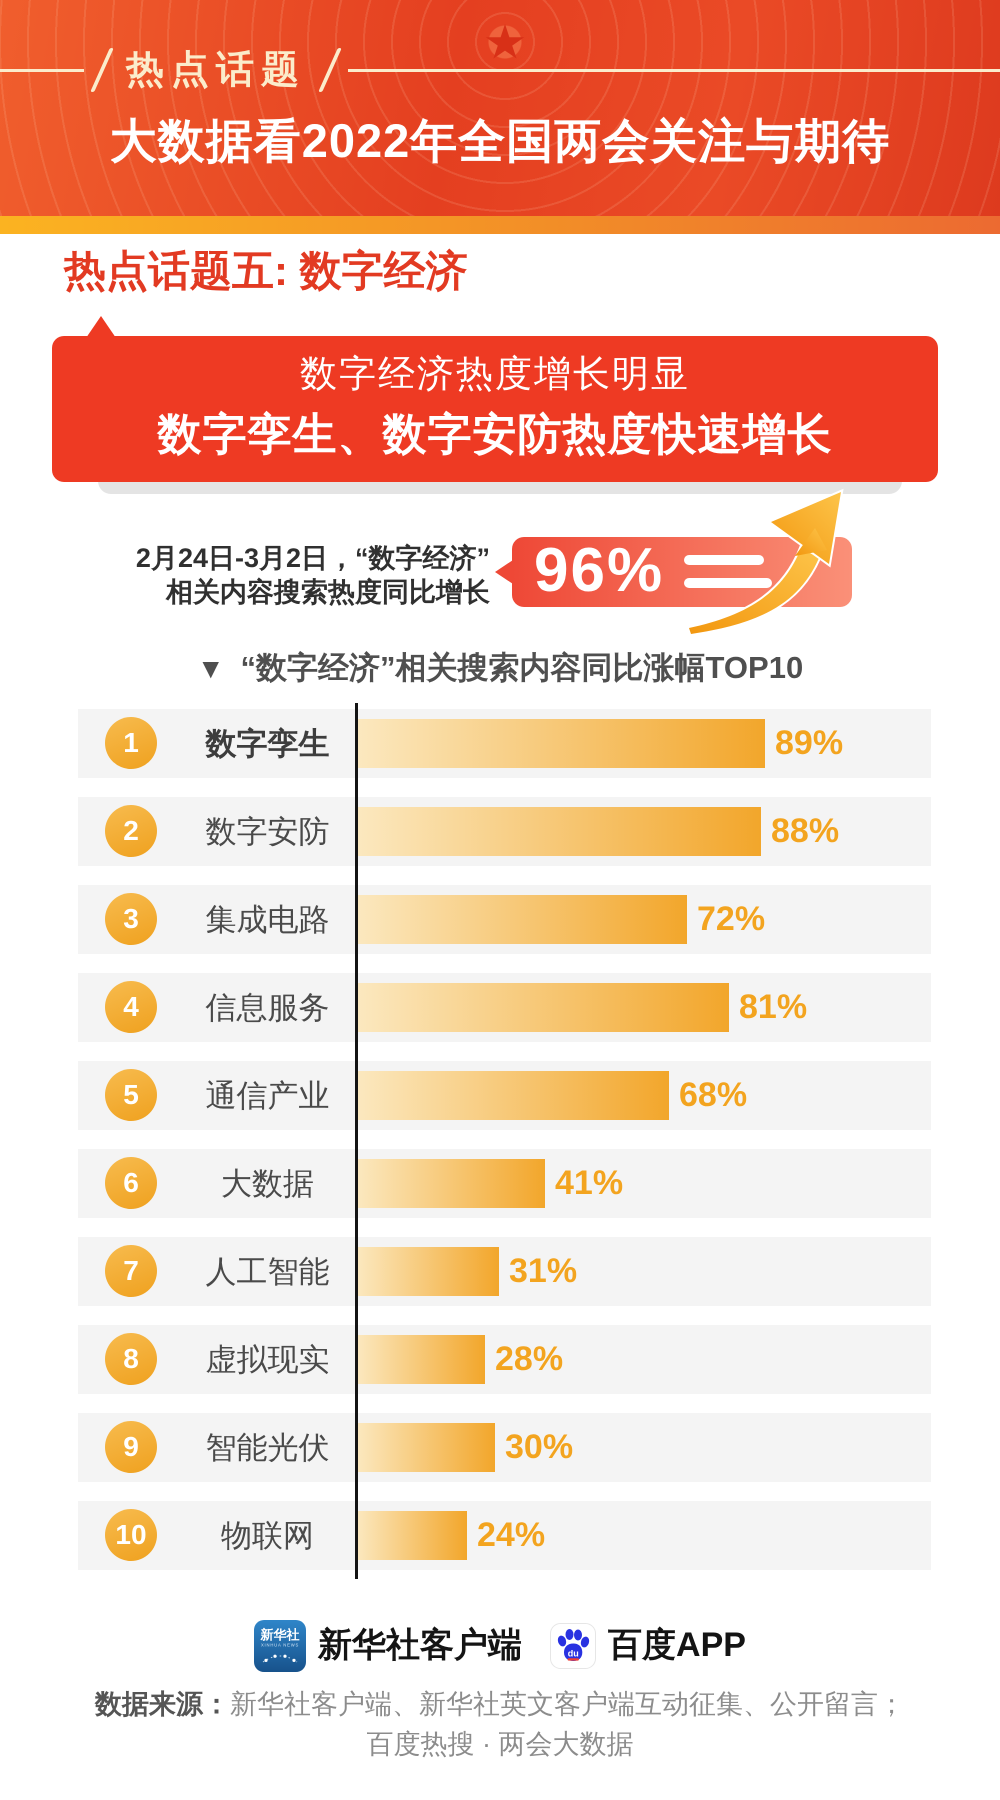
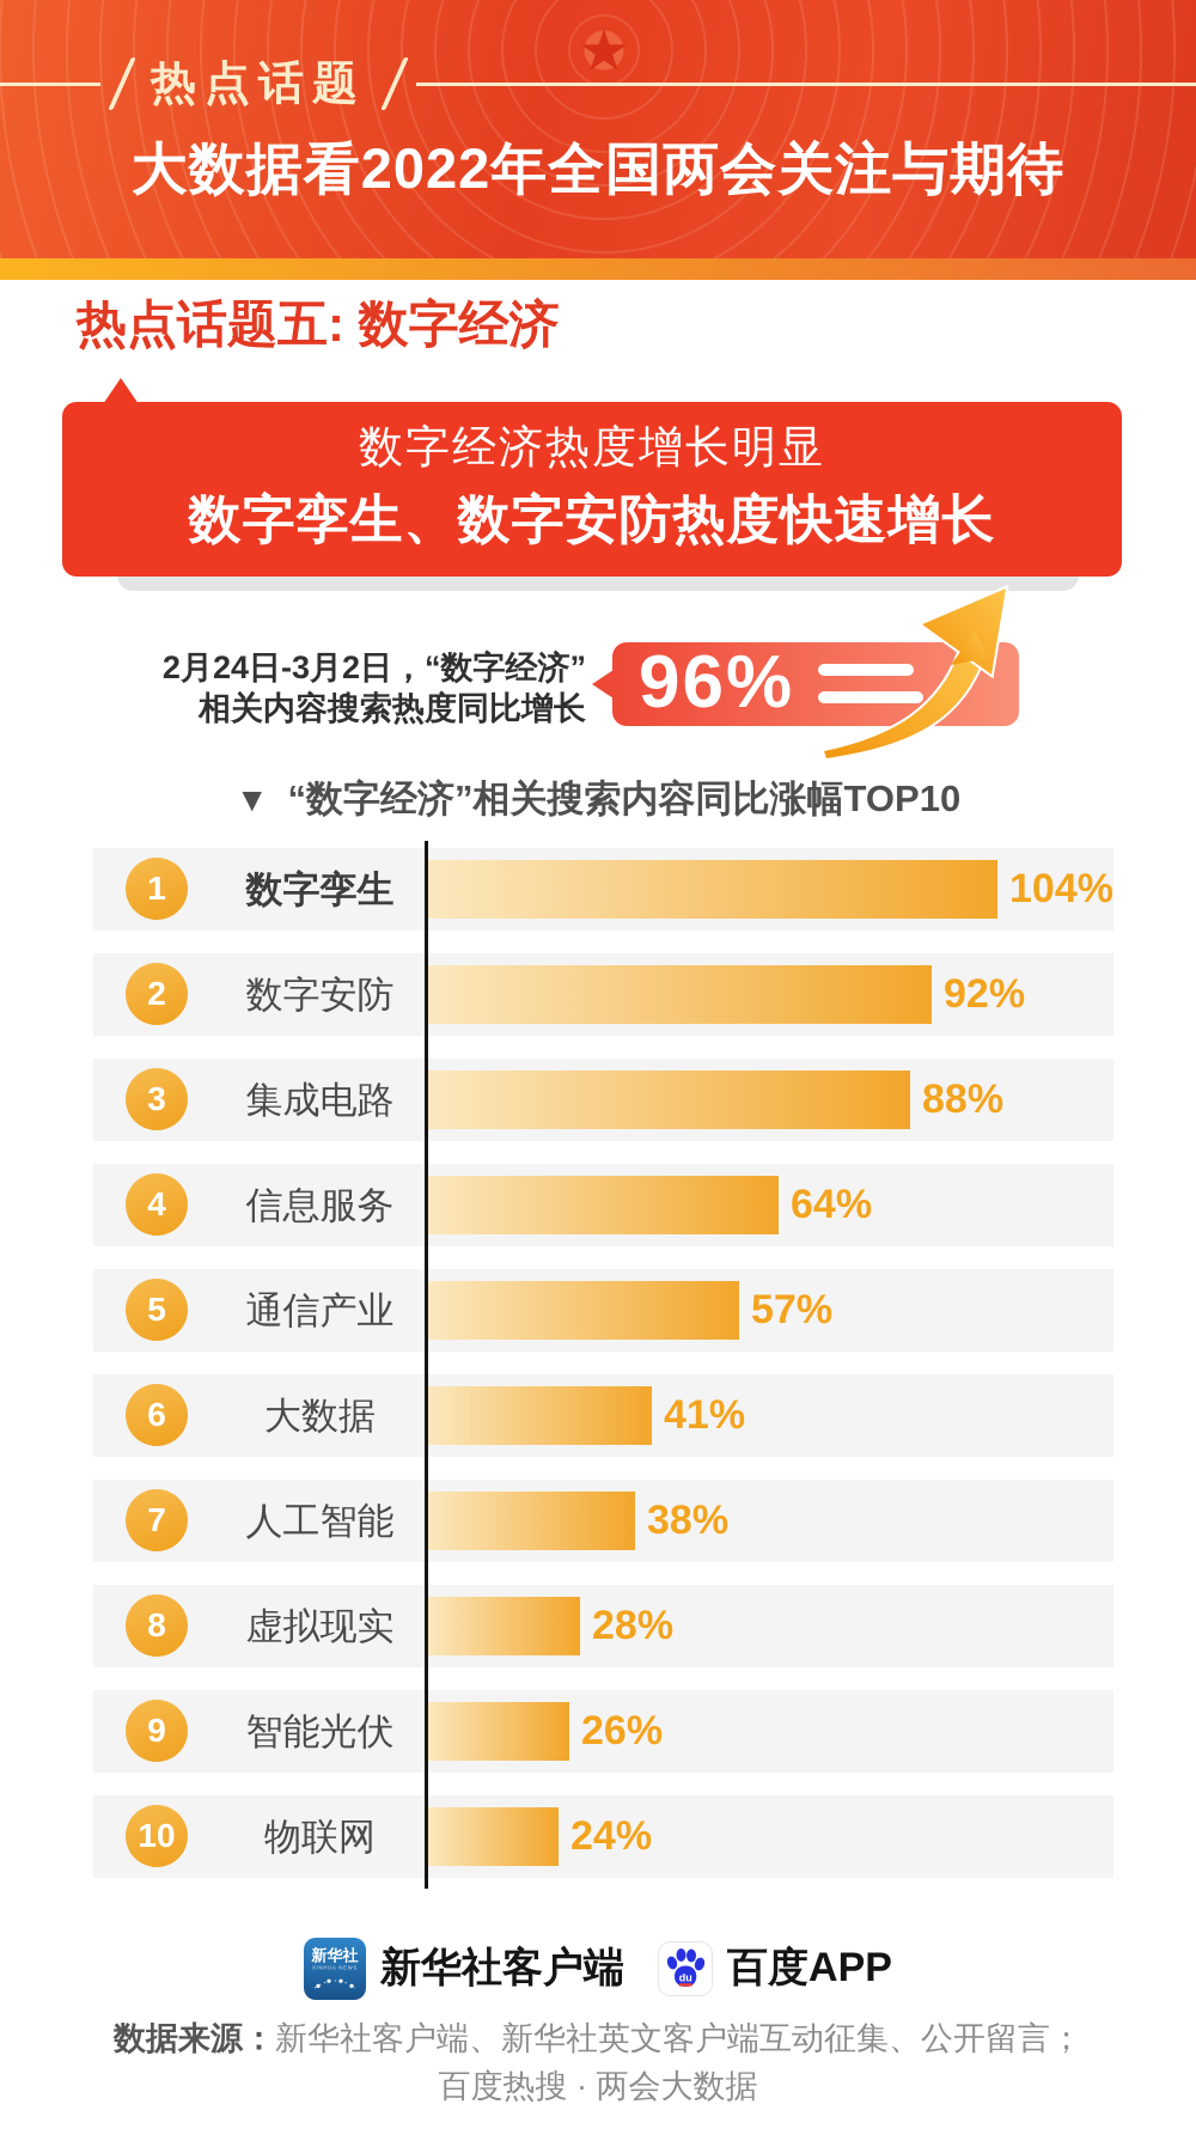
数字孪生: 89% -> 104%
数字安防: 88% -> 92%
集成电路: 72% -> 88%
信息服务: 81% -> 64%
通信产业: 68% -> 57%
人工智能: 31% -> 38%
智能光伏: 30% -> 26%
